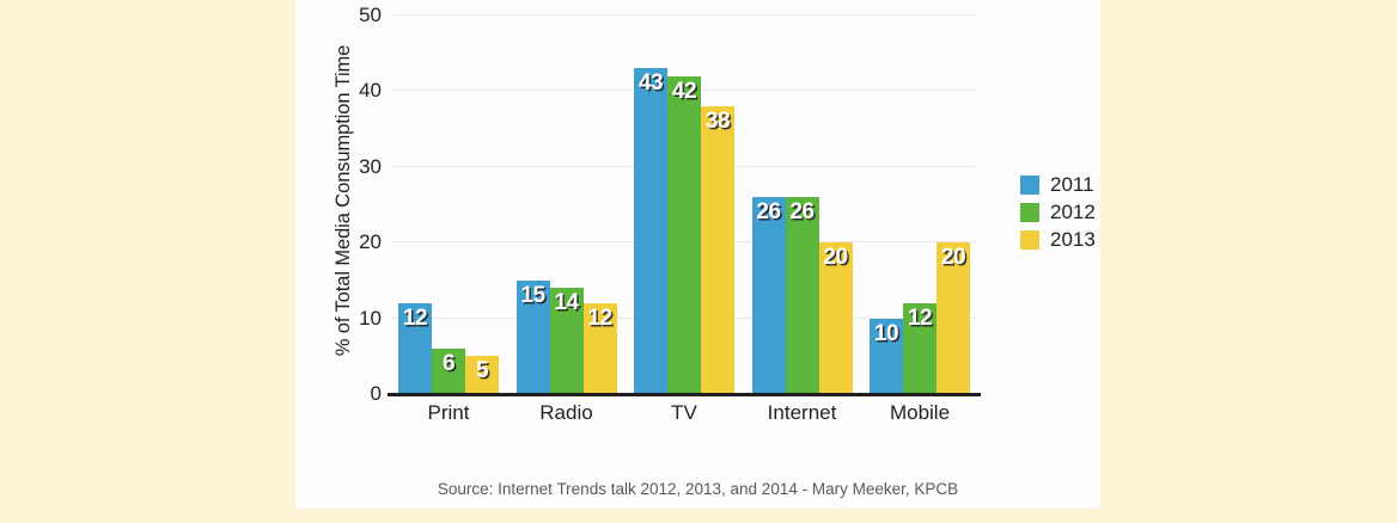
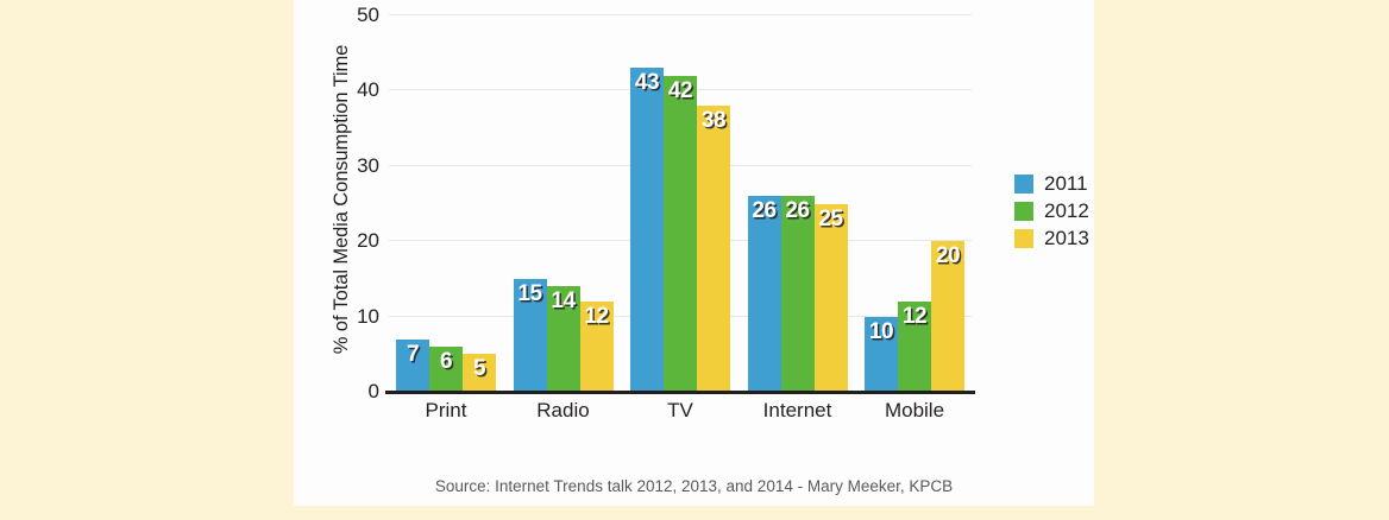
2011/Print: 12 -> 7
2013/Internet: 20 -> 25
